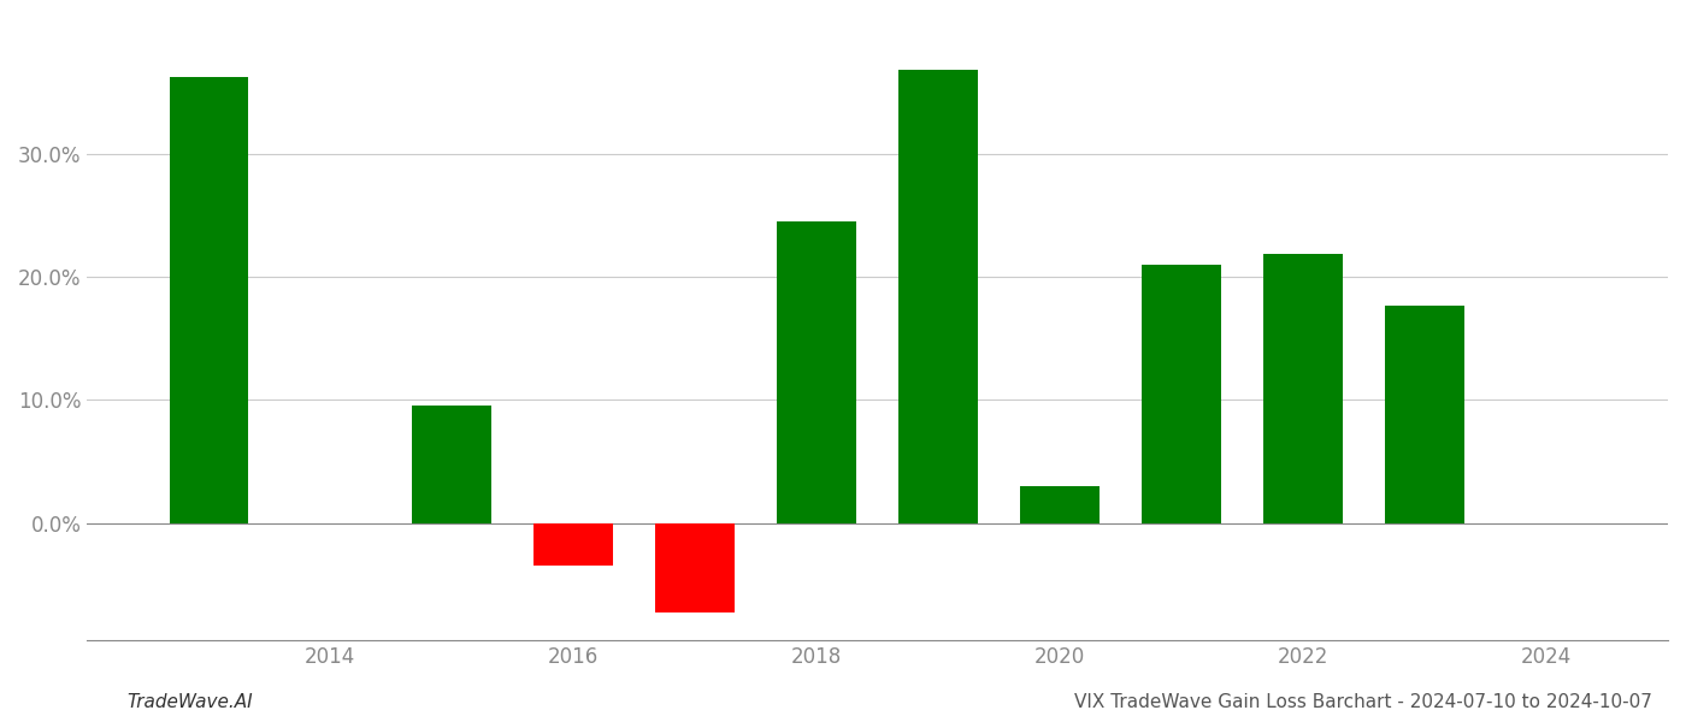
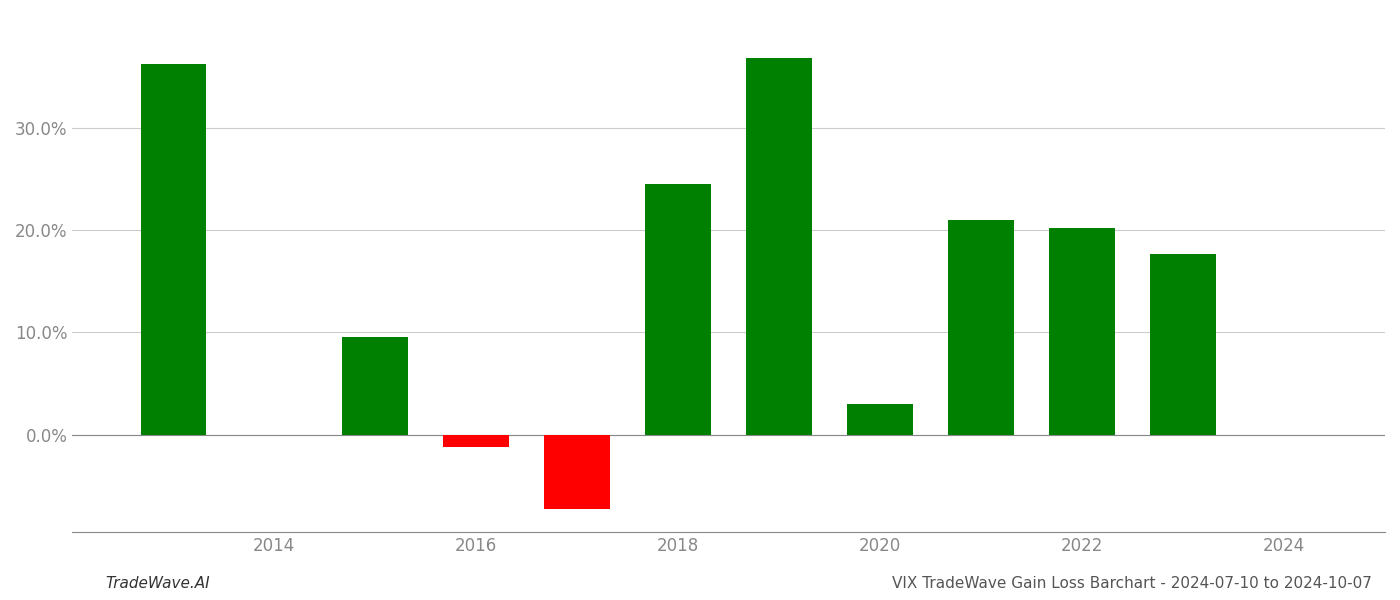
2016: -3.4% -> -1.2%
2022: 21.9% -> 20.2%
